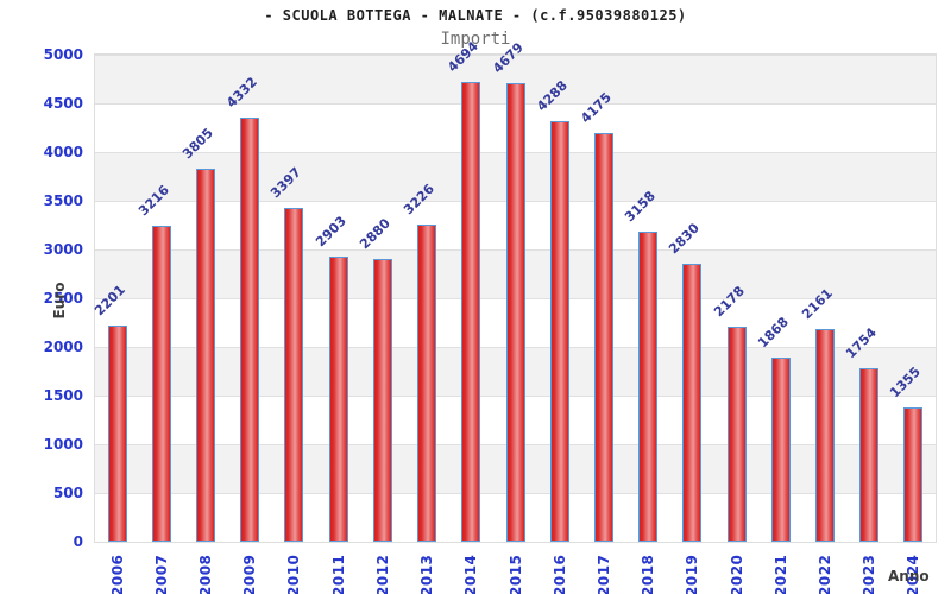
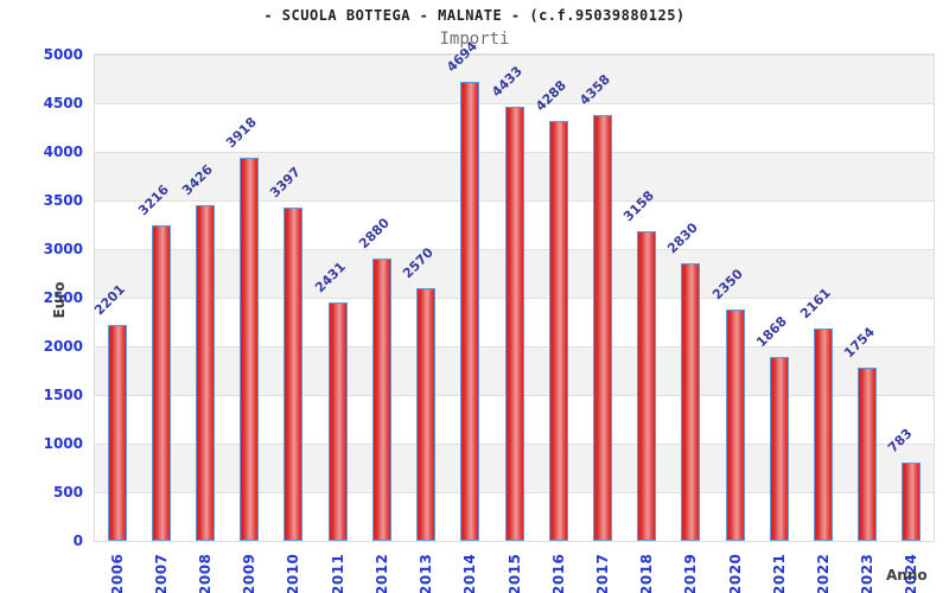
2008: 3805 -> 3426
2009: 4332 -> 3918
2011: 2903 -> 2431
2013: 3226 -> 2570
2015: 4679 -> 4433
2017: 4175 -> 4358
2020: 2178 -> 2350
2024: 1355 -> 783
